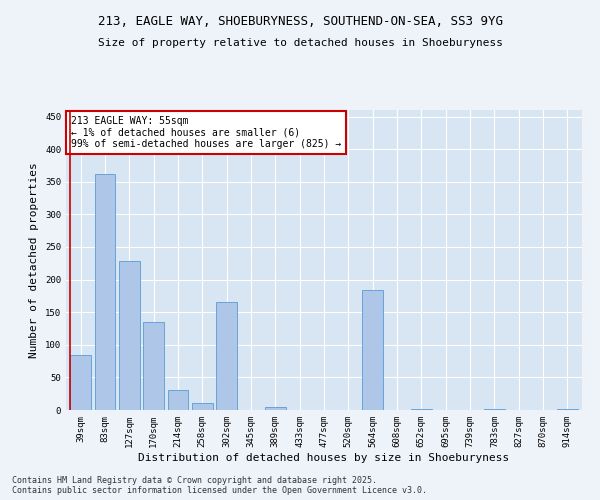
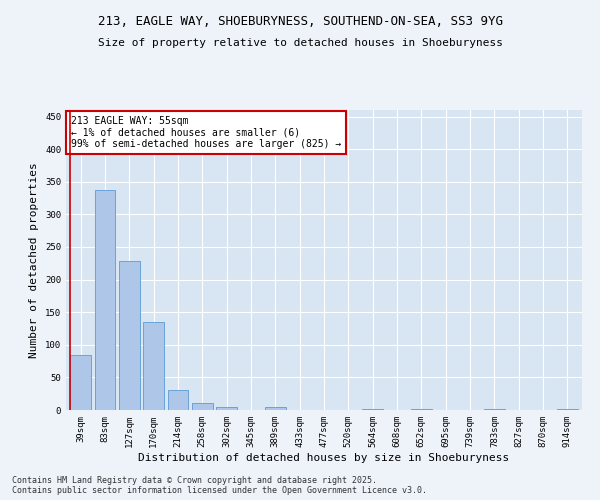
83sqm: 362 -> 337
302sqm: 166 -> 5
564sqm: 184 -> 2
